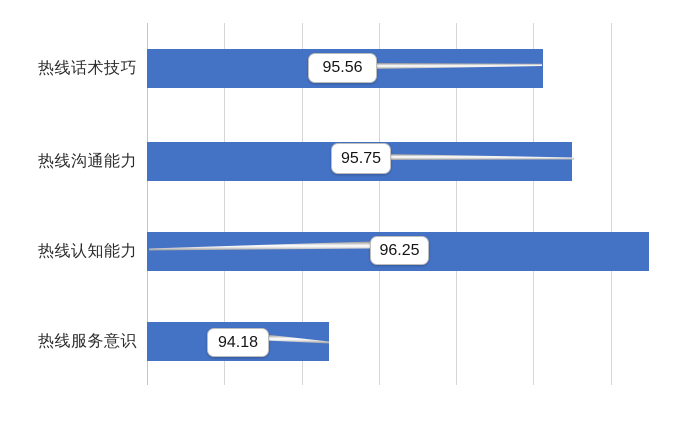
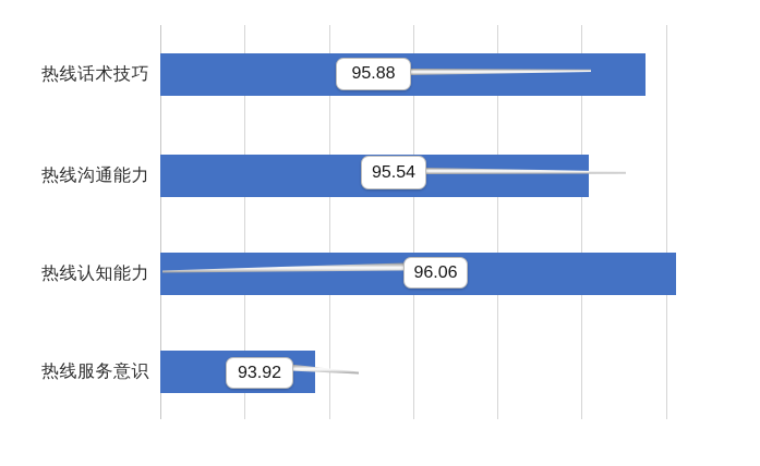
热线话术技巧: 95.56 -> 95.88
热线沟通能力: 95.75 -> 95.54
热线认知能力: 96.25 -> 96.06
热线服务意识: 94.18 -> 93.92
